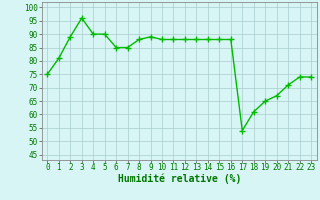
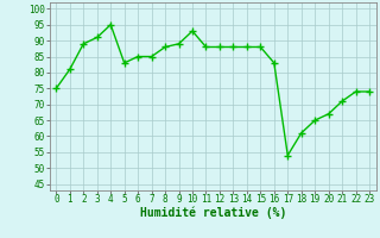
3: 96 -> 91
4: 90 -> 95
5: 90 -> 83
10: 88 -> 93
16: 88 -> 83
